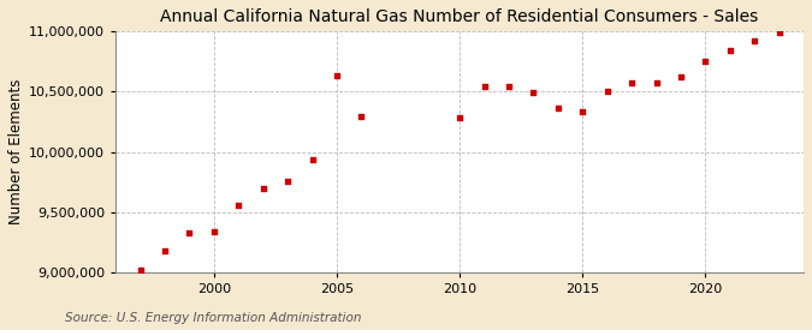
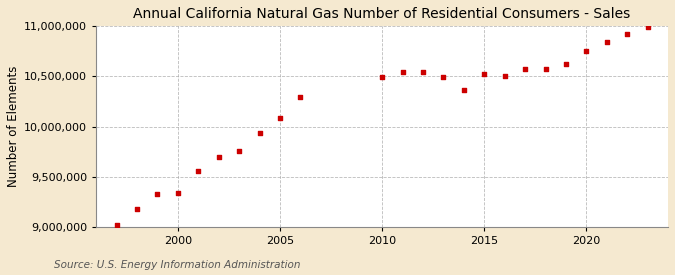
2005: 10,630,000 -> 10,090,000
2010: 10,290,000 -> 10,490,000
2015: 10,340,000 -> 10,520,000
